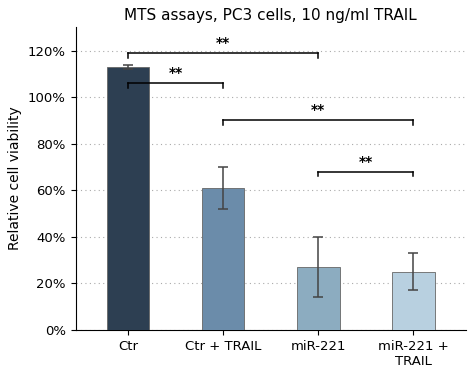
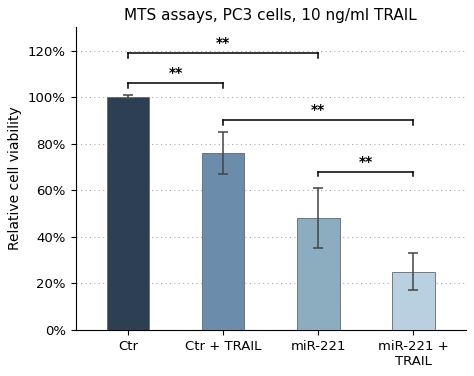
Ctr: 113% -> 100%
Ctr + TRAIL: 61% -> 76%
miR-221: 27% -> 48%
